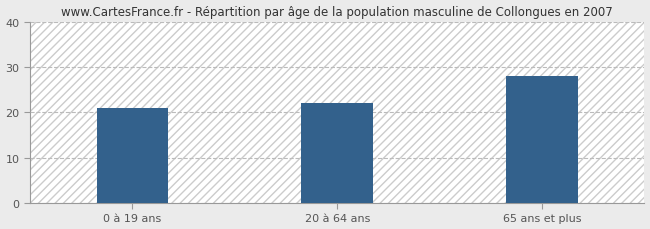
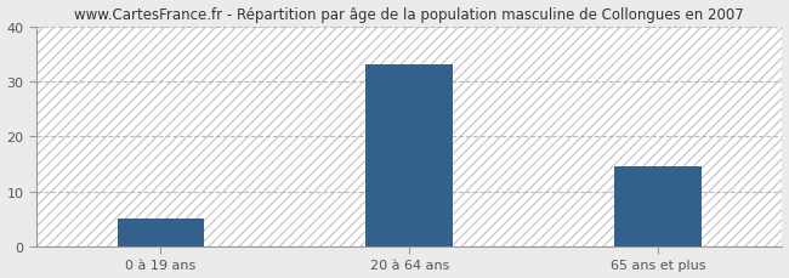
0 à 19 ans: 21.0 -> 5.0
20 à 64 ans: 22.0 -> 33.0
65 ans et plus: 28.0 -> 14.5
